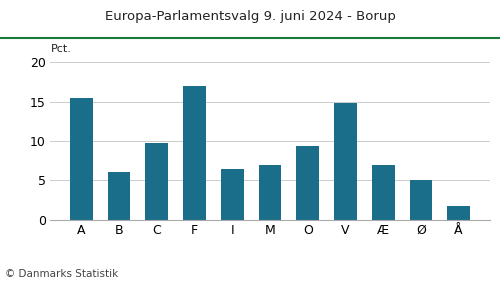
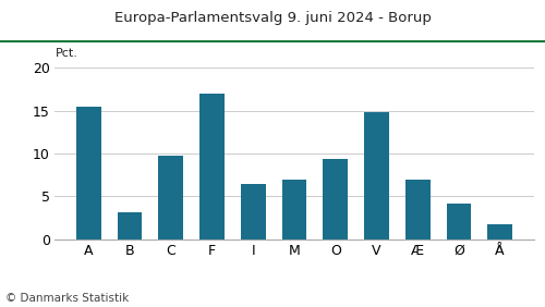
B: 6.1 -> 3.2
Ø: 5.0 -> 4.2
